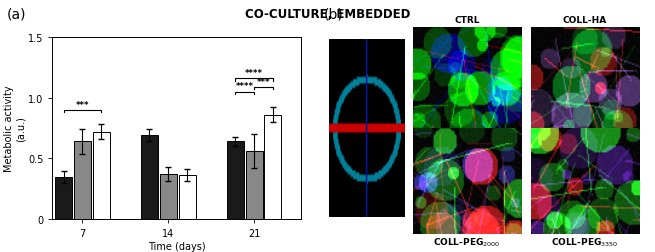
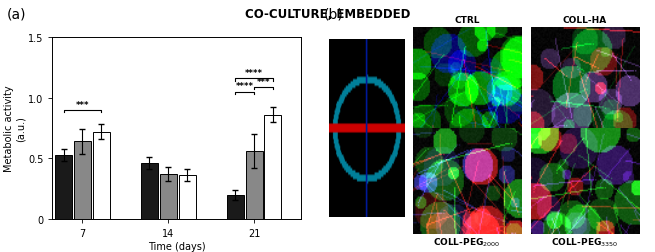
COLL-HA/7: 0.35 -> 0.53
COLL-HA/14: 0.69 -> 0.46
COLL-HA/21: 0.64 -> 0.20
